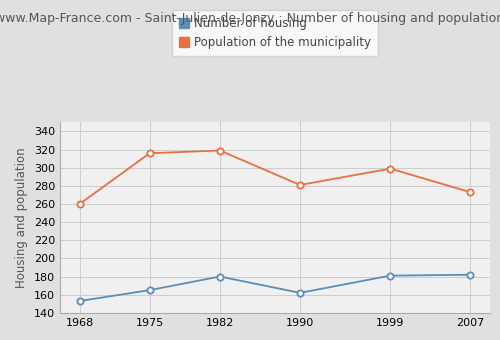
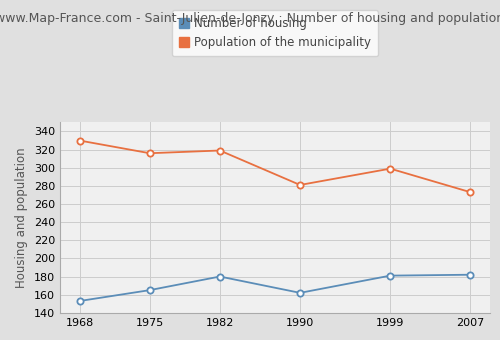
Population of the municipality/1968: 260 -> 330
